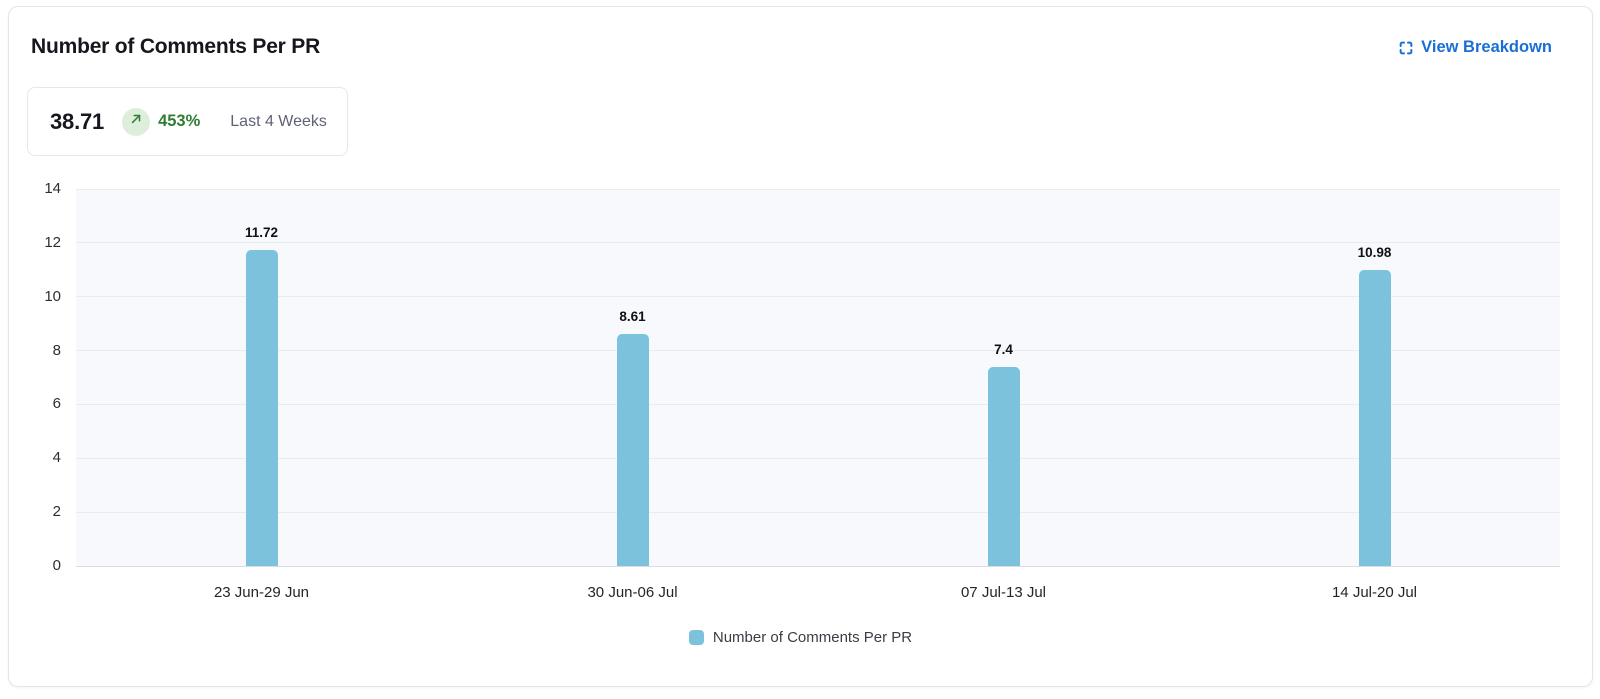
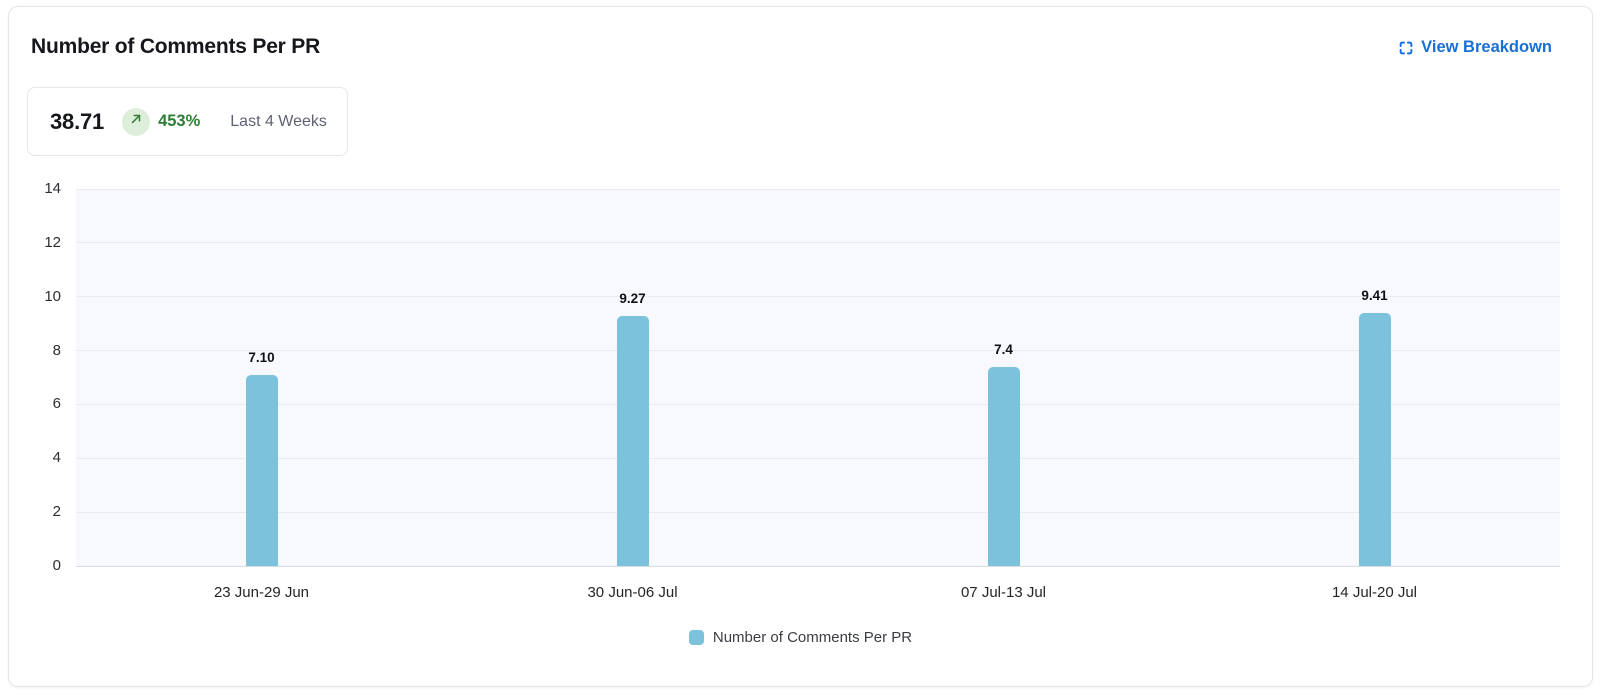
23 Jun-29 Jun: 11.72 -> 7.10
30 Jun-06 Jul: 8.61 -> 9.27
14 Jul-20 Jul: 10.98 -> 9.41
